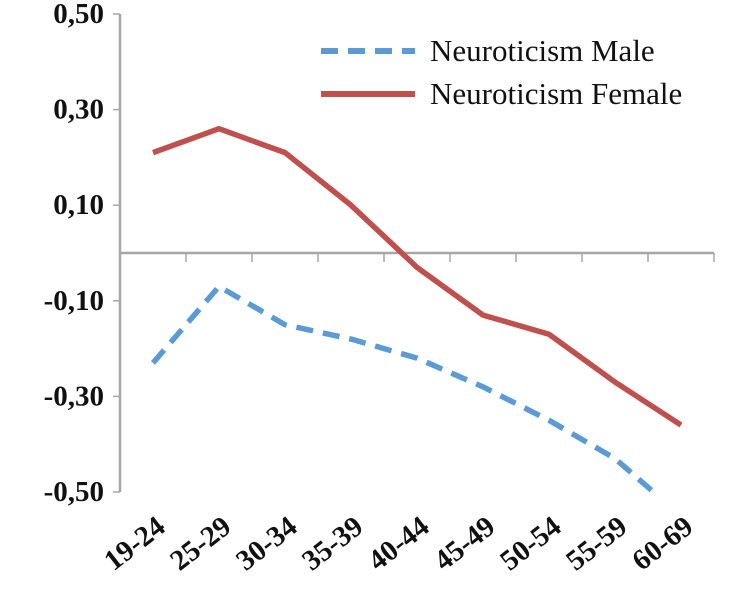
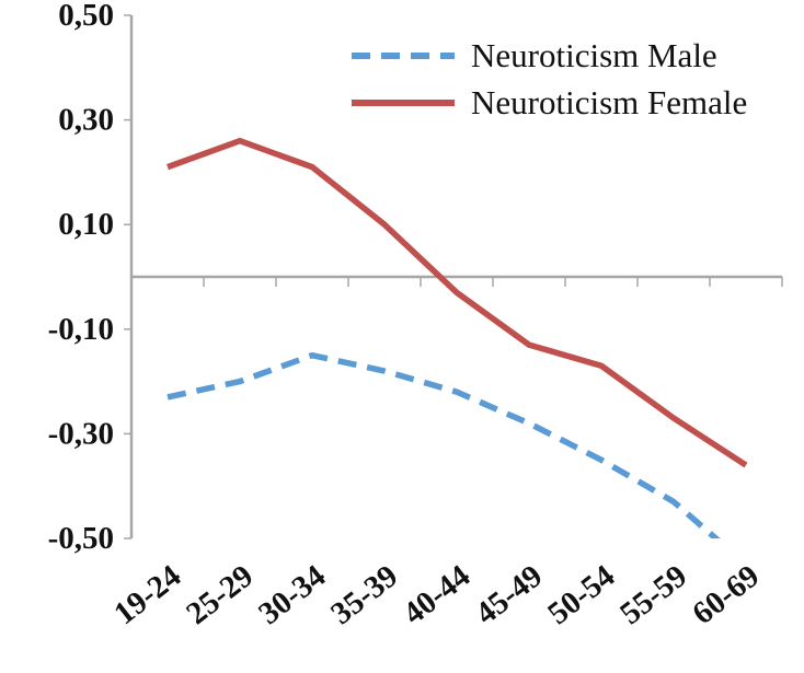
Neuroticism Male/25-29: -0,07 -> -0,20
